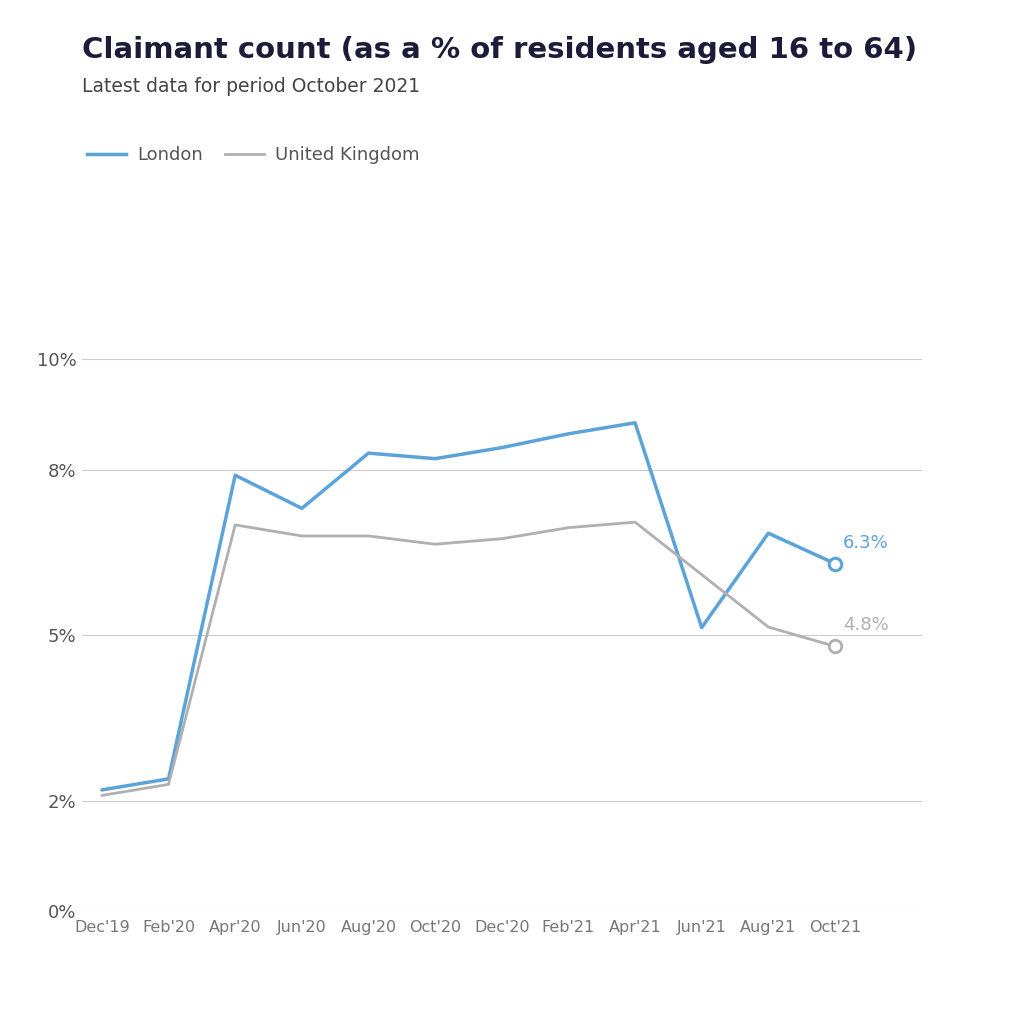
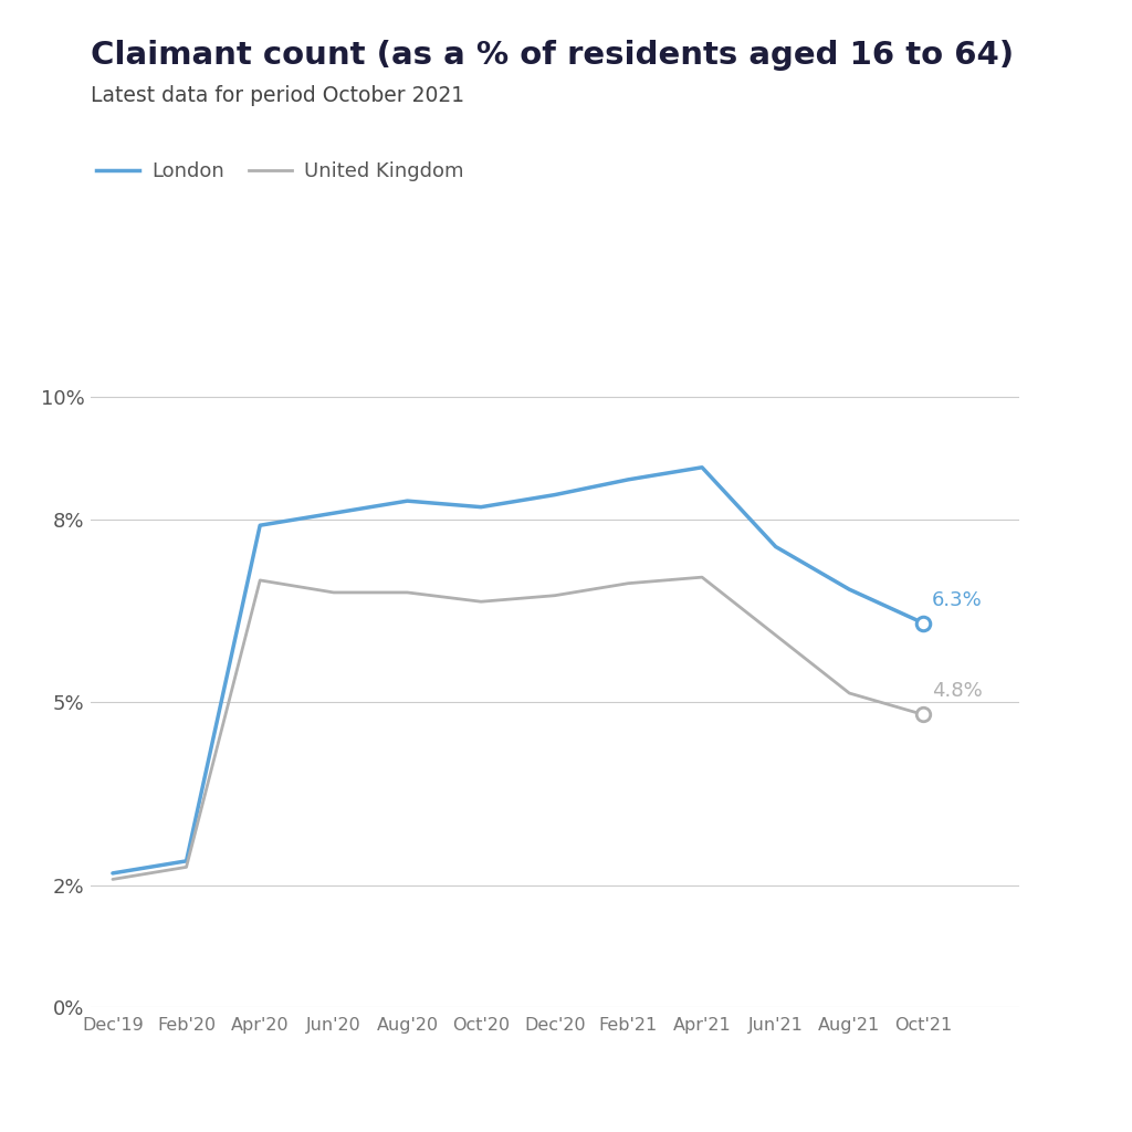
London/Jun'20: 7.30% -> 8.10%
London/Jun'21: 5.14% -> 7.55%
